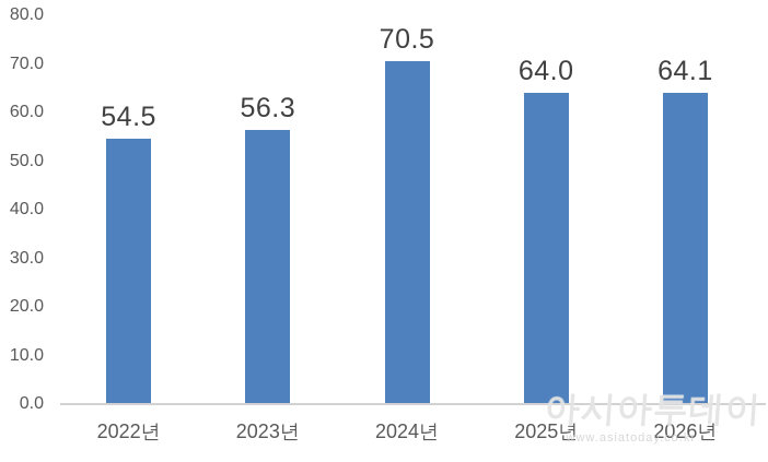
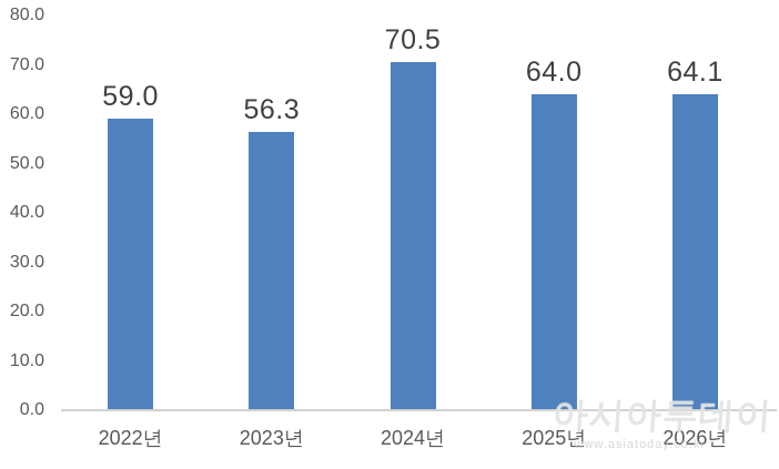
2022년: 54.5 -> 59.0
